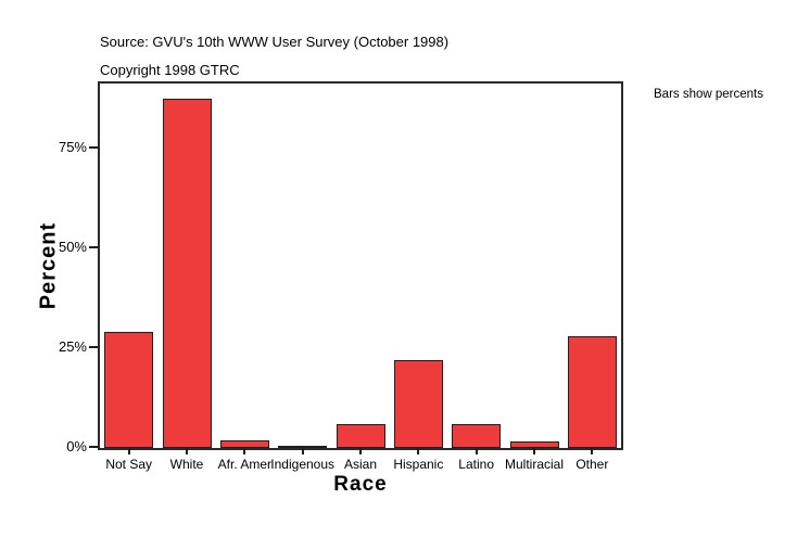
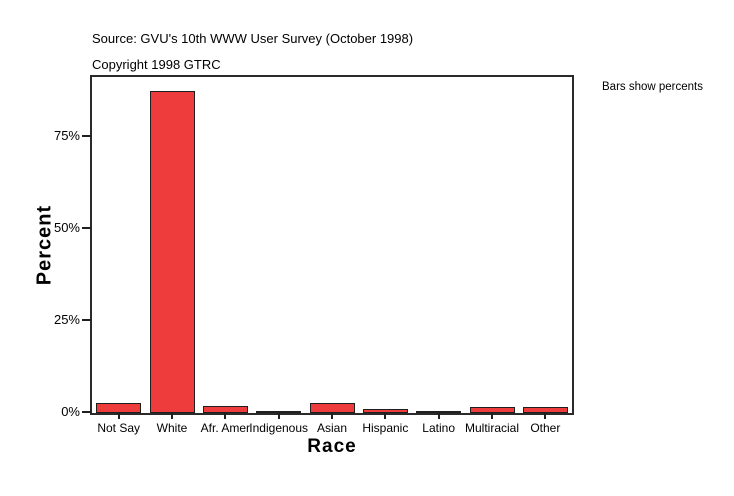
Not Say: 29% -> 3%
Asian: 6% -> 3%
Hispanic: 22% -> 1%
Latino: 6% -> 1%
Other: 28% -> 2%
